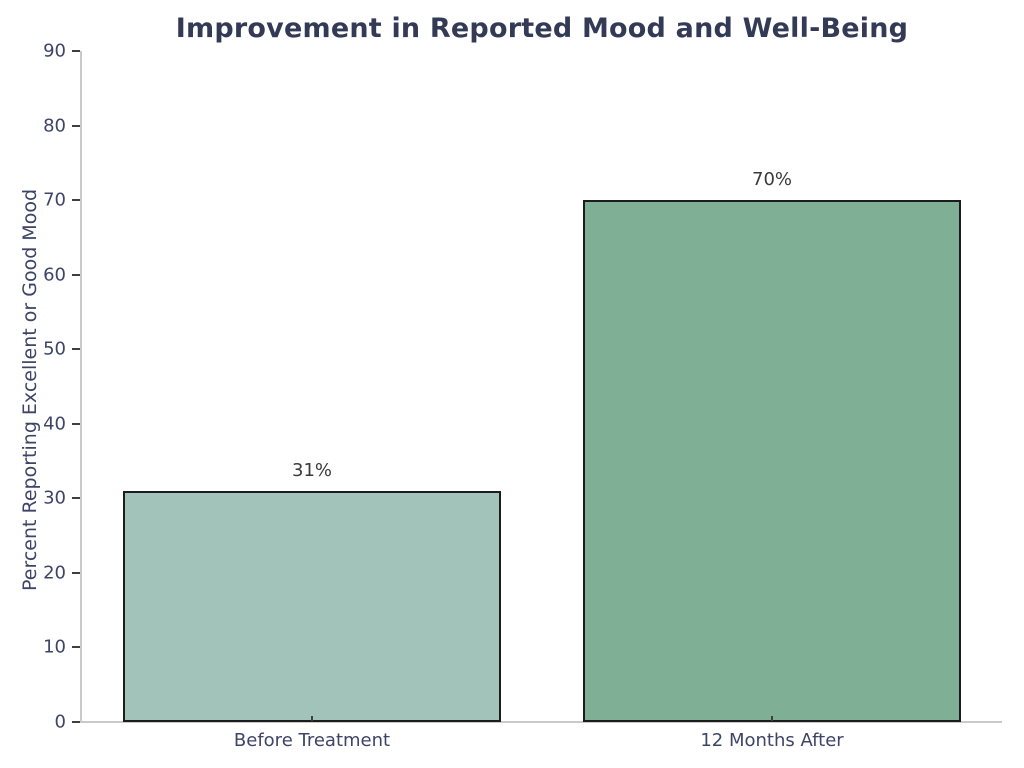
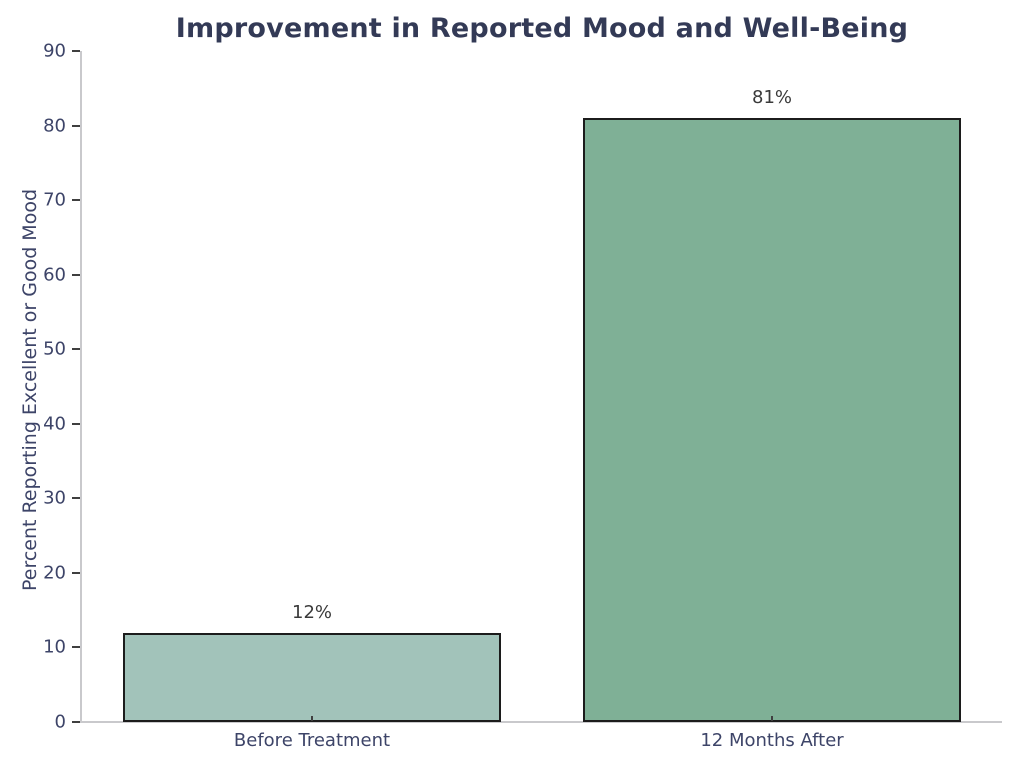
Before Treatment: 31% -> 12%
12 Months After: 70% -> 81%
